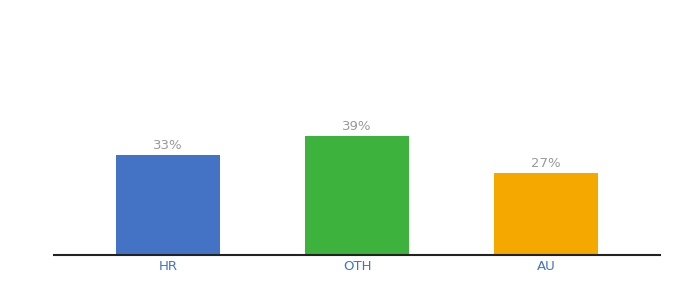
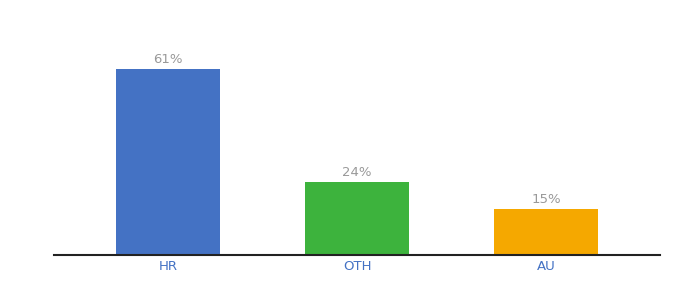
HR: 33% -> 61%
OTH: 39% -> 24%
AU: 27% -> 15%
